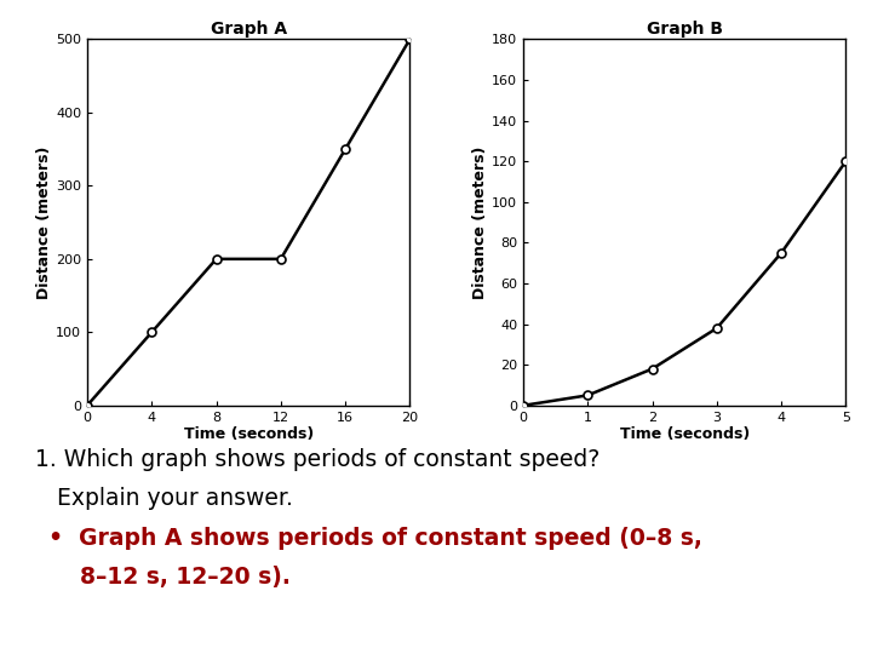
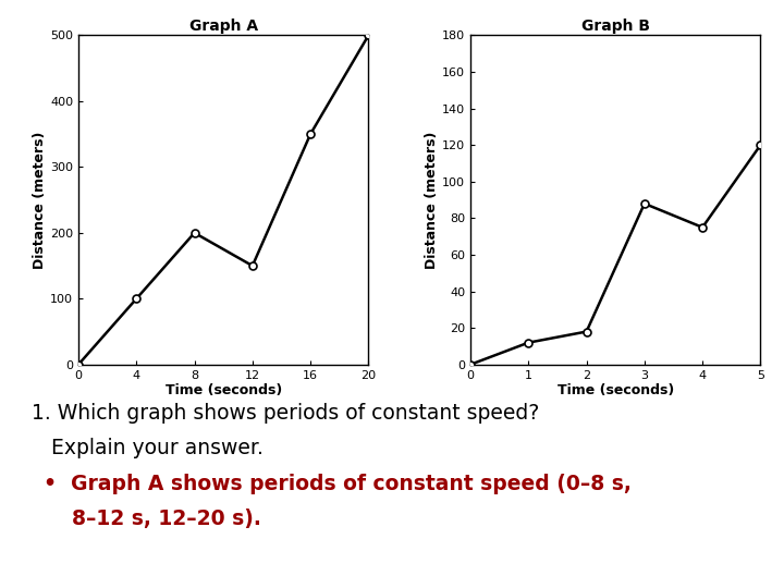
Graph A/12: 200 -> 150
Graph B/1: 5 -> 12
Graph B/3: 38 -> 88
